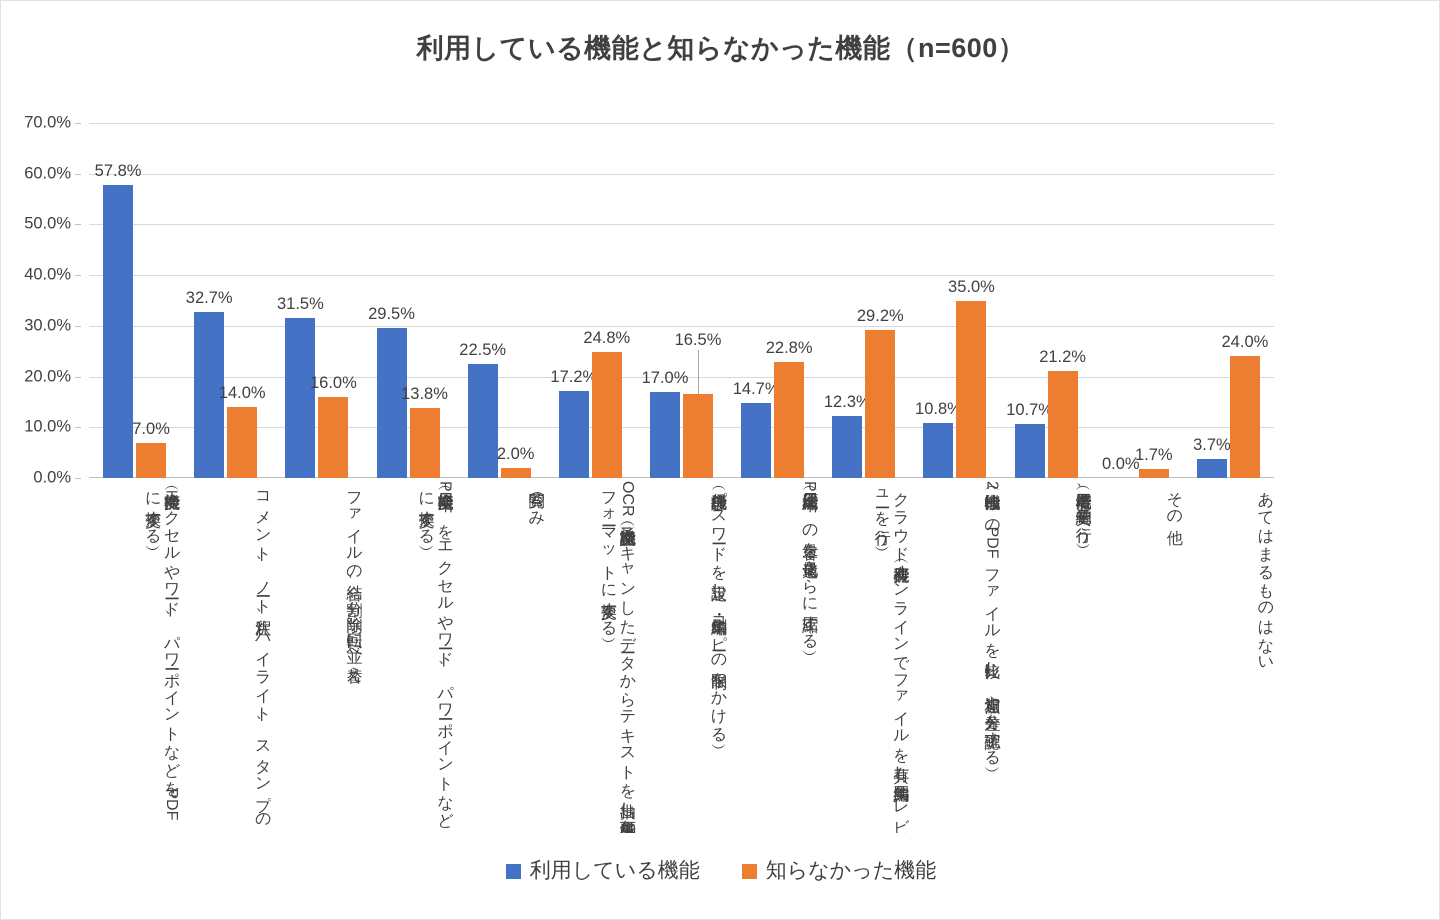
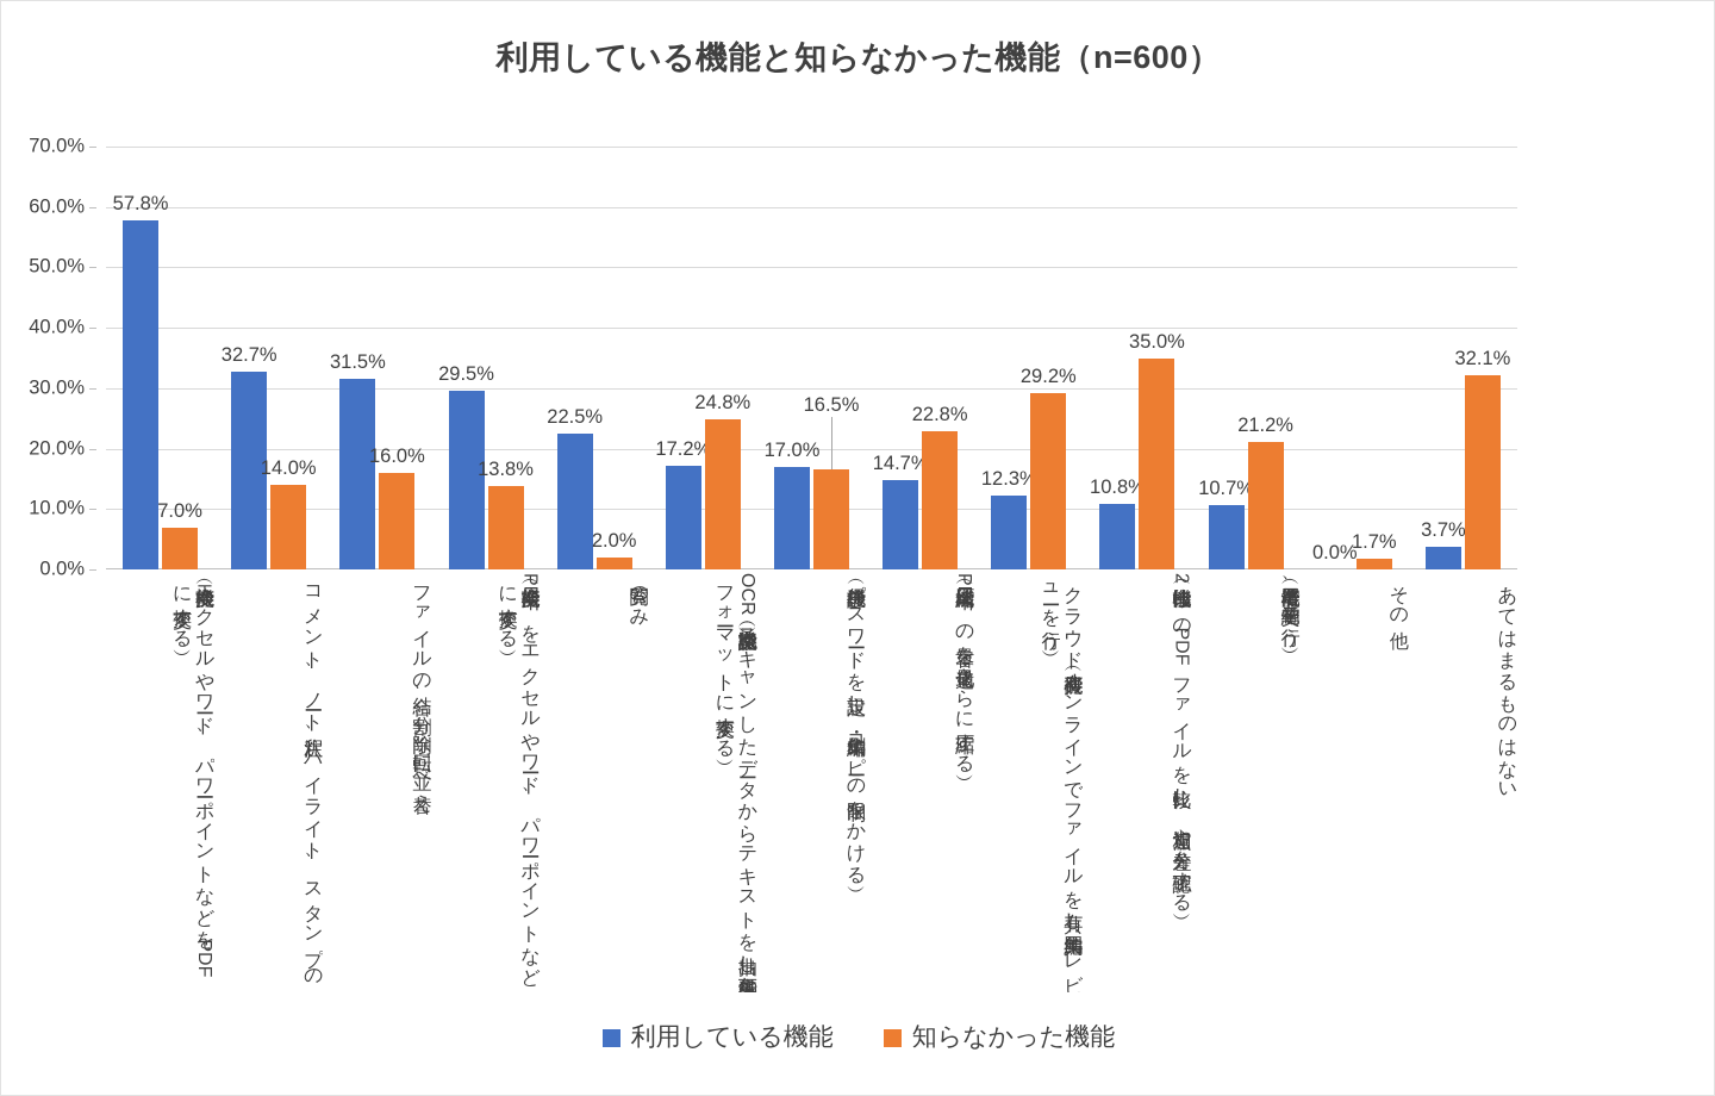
知らなかった機能/あてはまるものはない: 24.0% -> 32.1%
